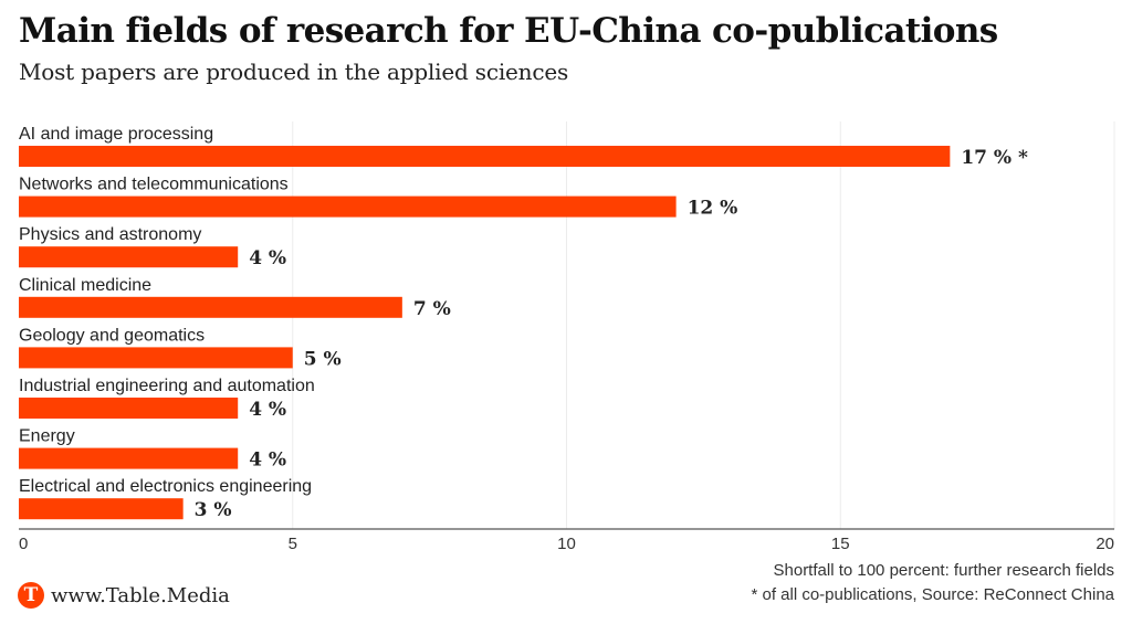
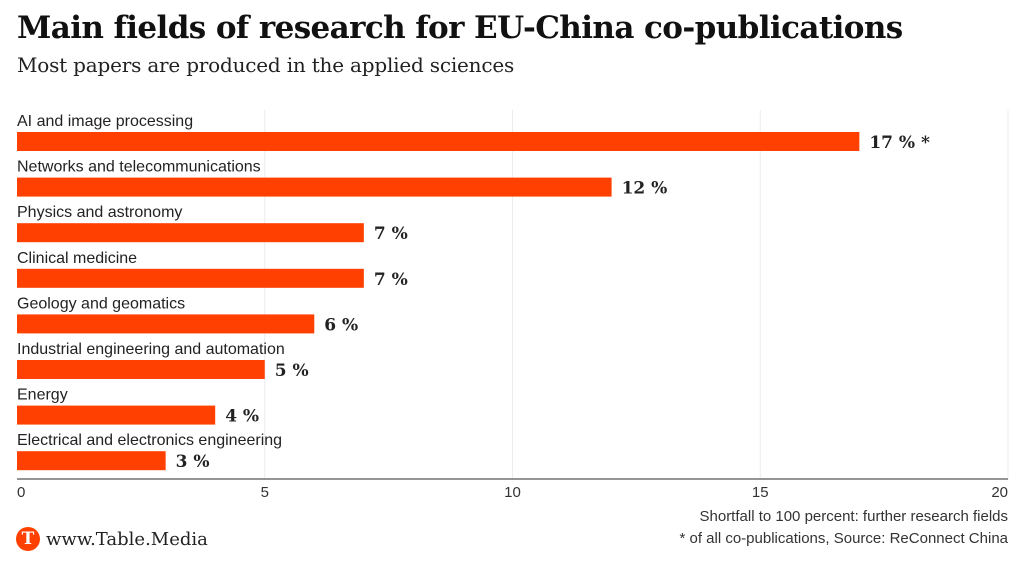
Physics and astronomy: 4 -> 7
Geology and geomatics: 5 -> 6
Industrial engineering and automation: 4 -> 5
